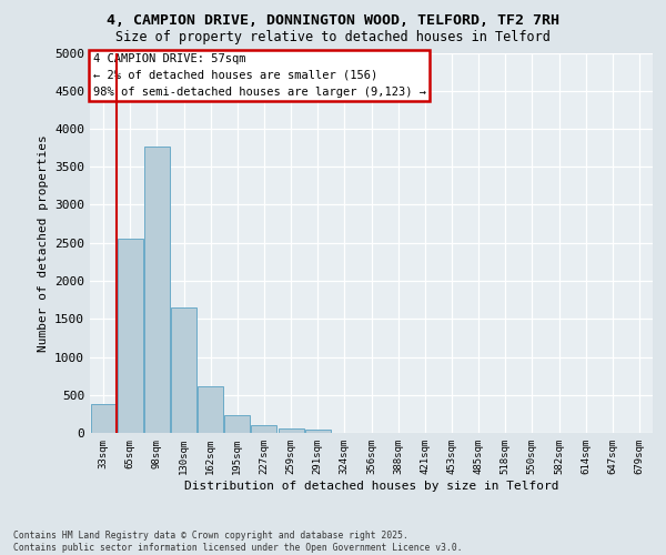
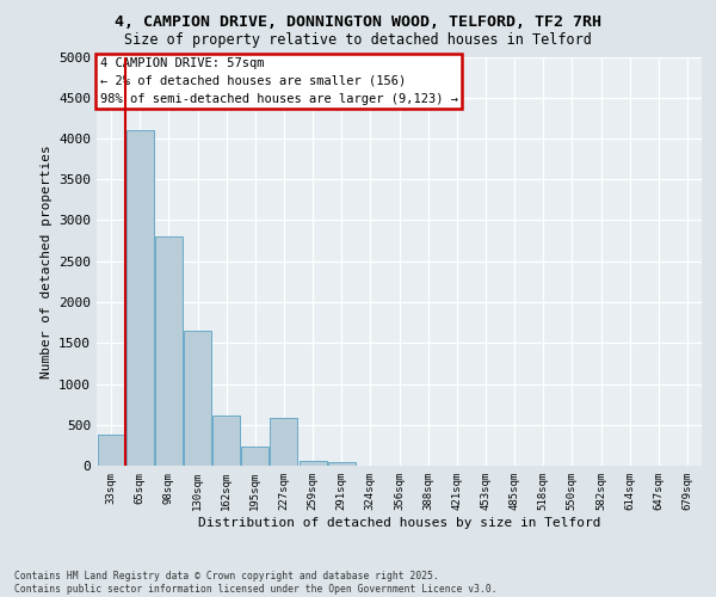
65sqm: 2550 -> 4100
98sqm: 3760 -> 2800
227sqm: 100 -> 580
